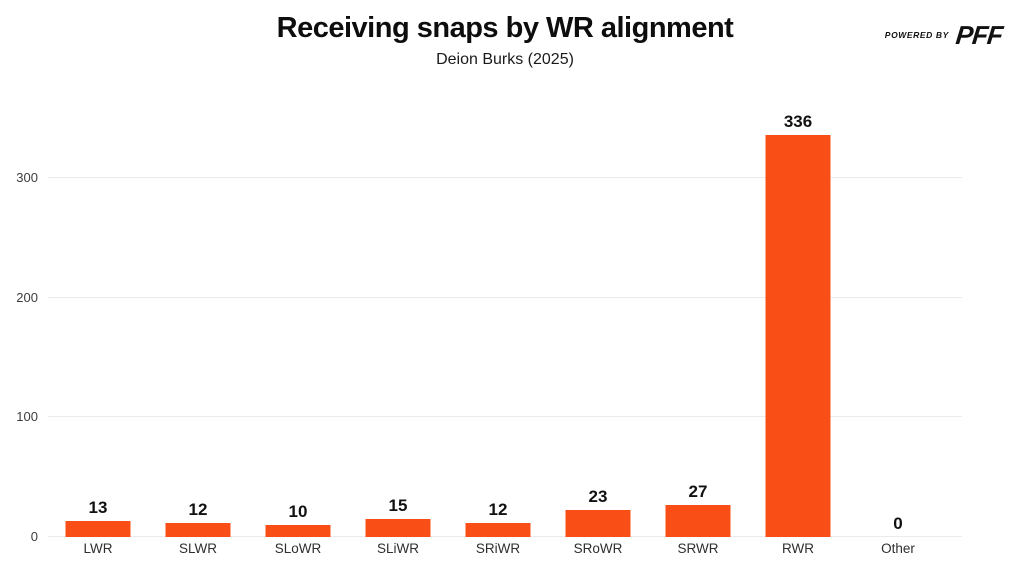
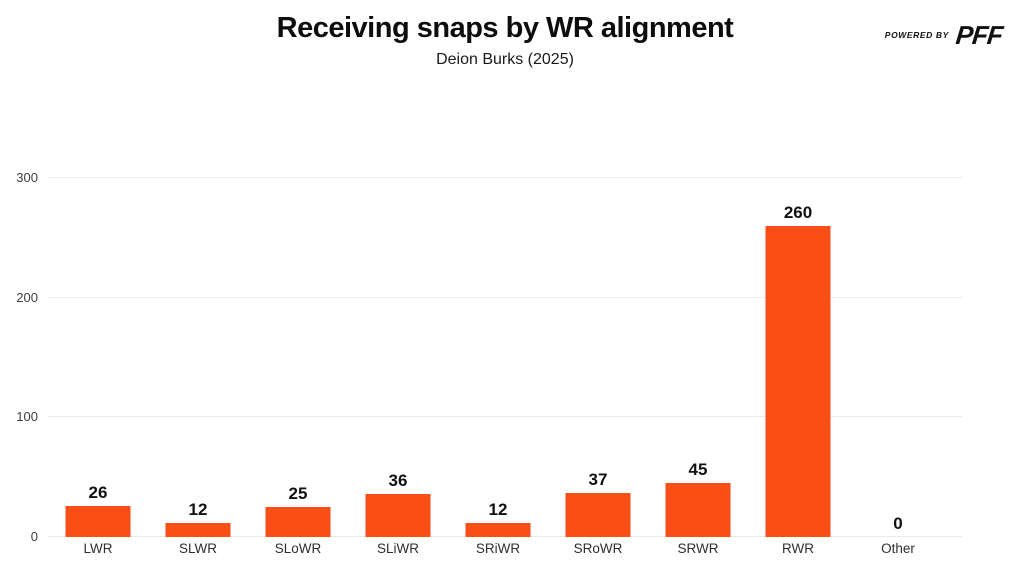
LWR: 13 -> 26
SLoWR: 10 -> 25
SLiWR: 15 -> 36
SRoWR: 23 -> 37
SRWR: 27 -> 45
RWR: 336 -> 260
